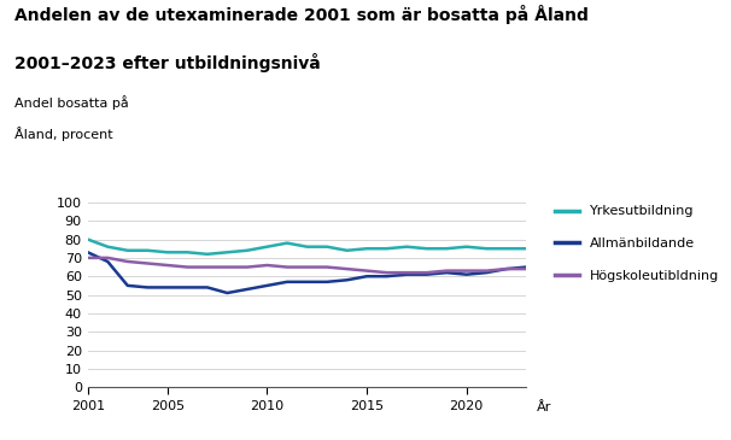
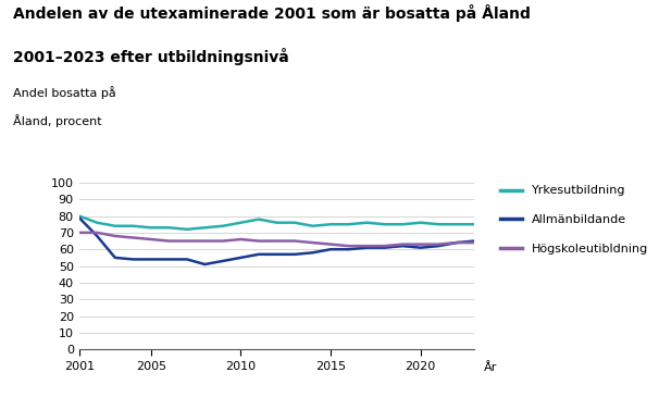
Allmänbildande/2001: 73 -> 79
